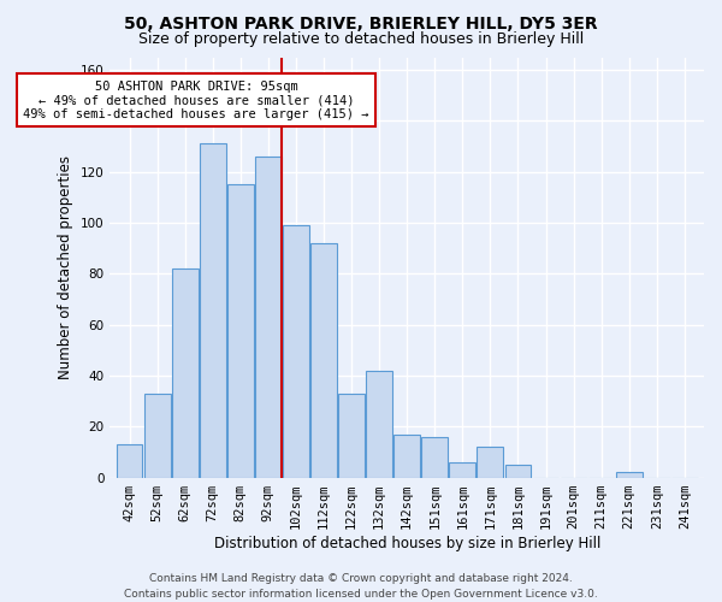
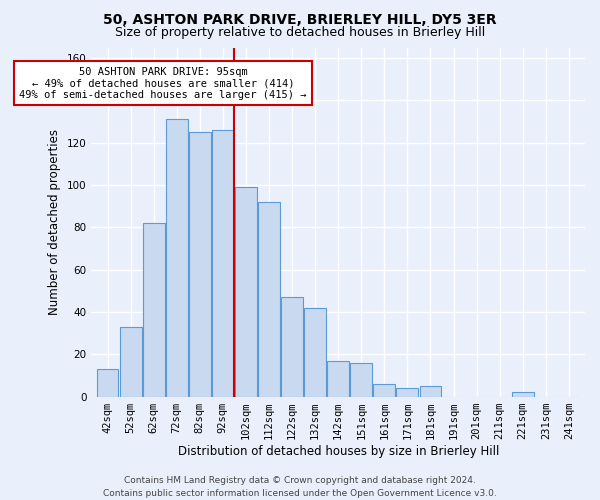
82sqm: 115 -> 125
122sqm: 33 -> 47
171sqm: 12 -> 4
